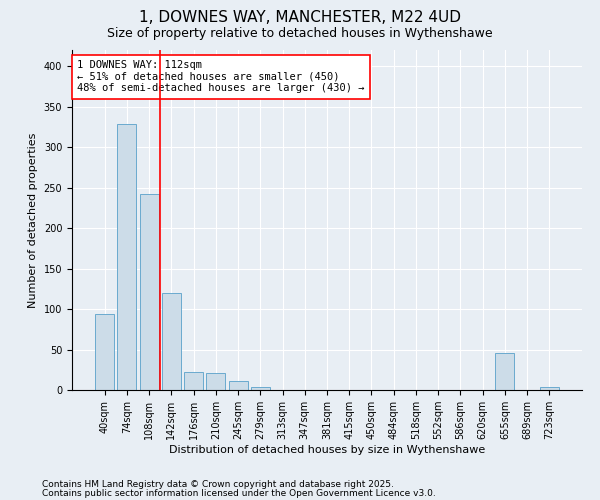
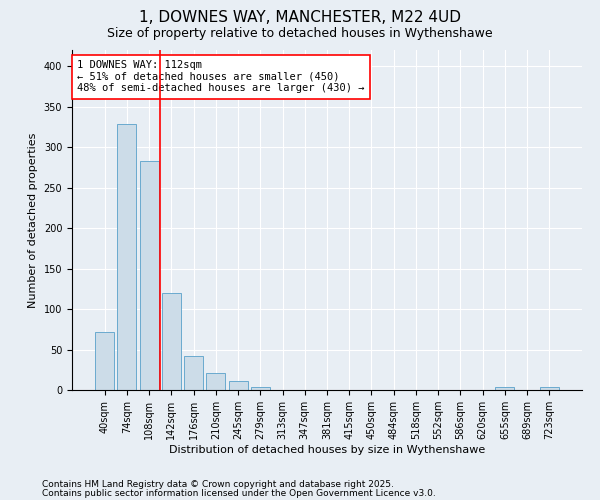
40sqm: 94 -> 72
108sqm: 242 -> 283
176sqm: 22 -> 42
655sqm: 46 -> 4
